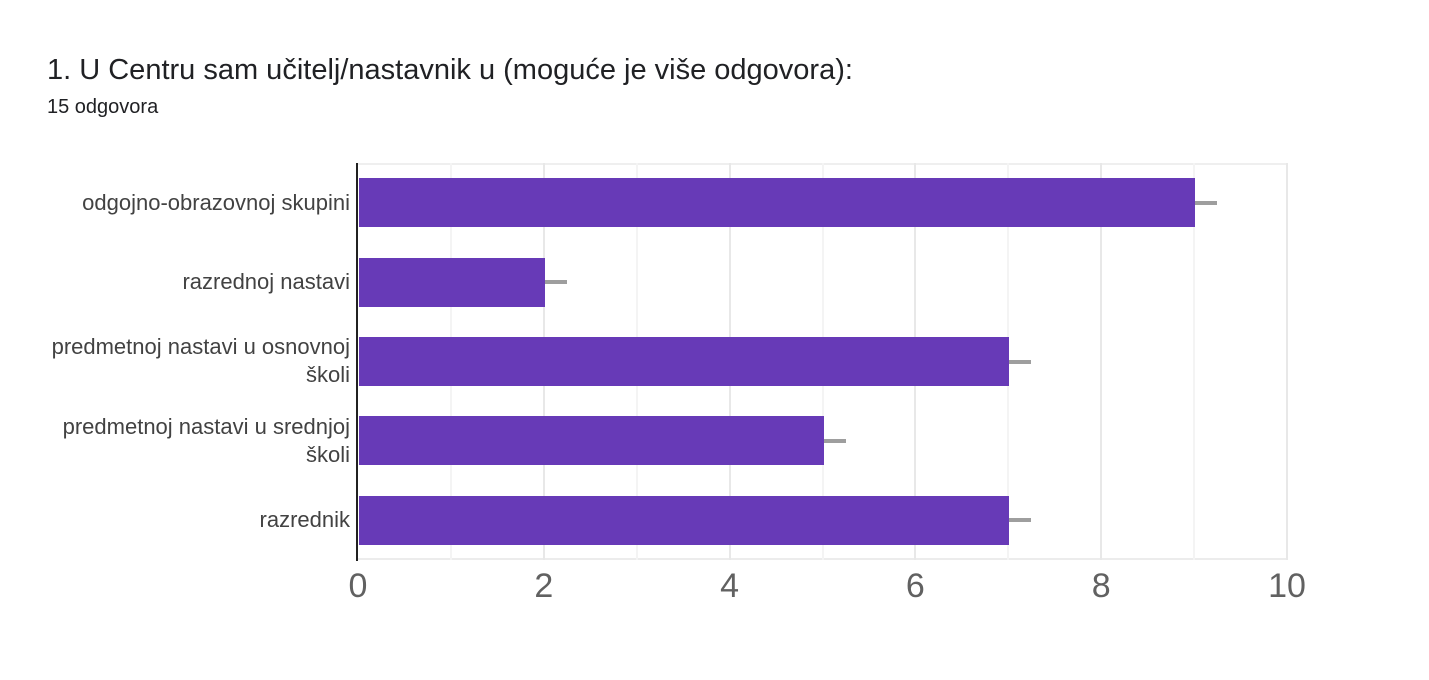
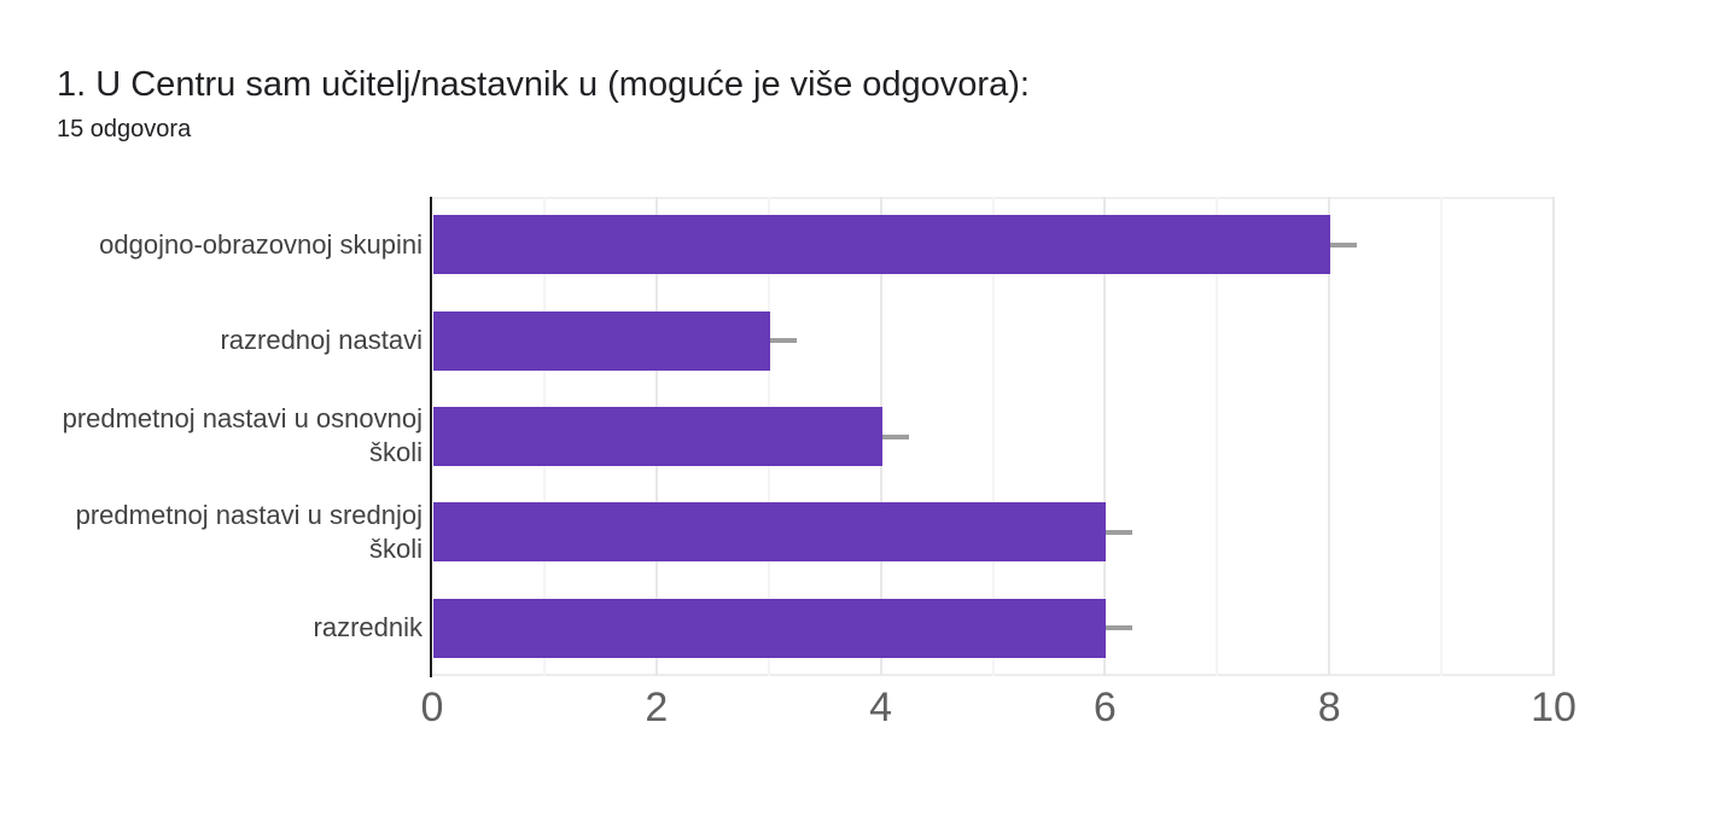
odgojno-obrazovnoj skupini: 9 -> 8
razrednoj nastavi: 2 -> 3
predmetnoj nastavi u osnovnoj školi: 7 -> 4
predmetnoj nastavi u srednjoj školi: 5 -> 6
razrednik: 7 -> 6
